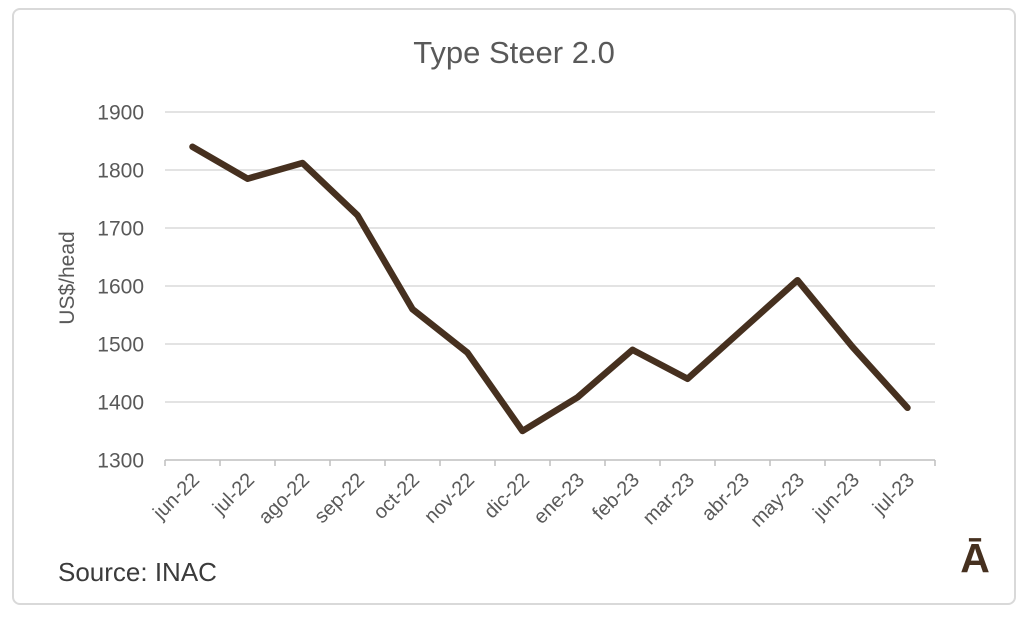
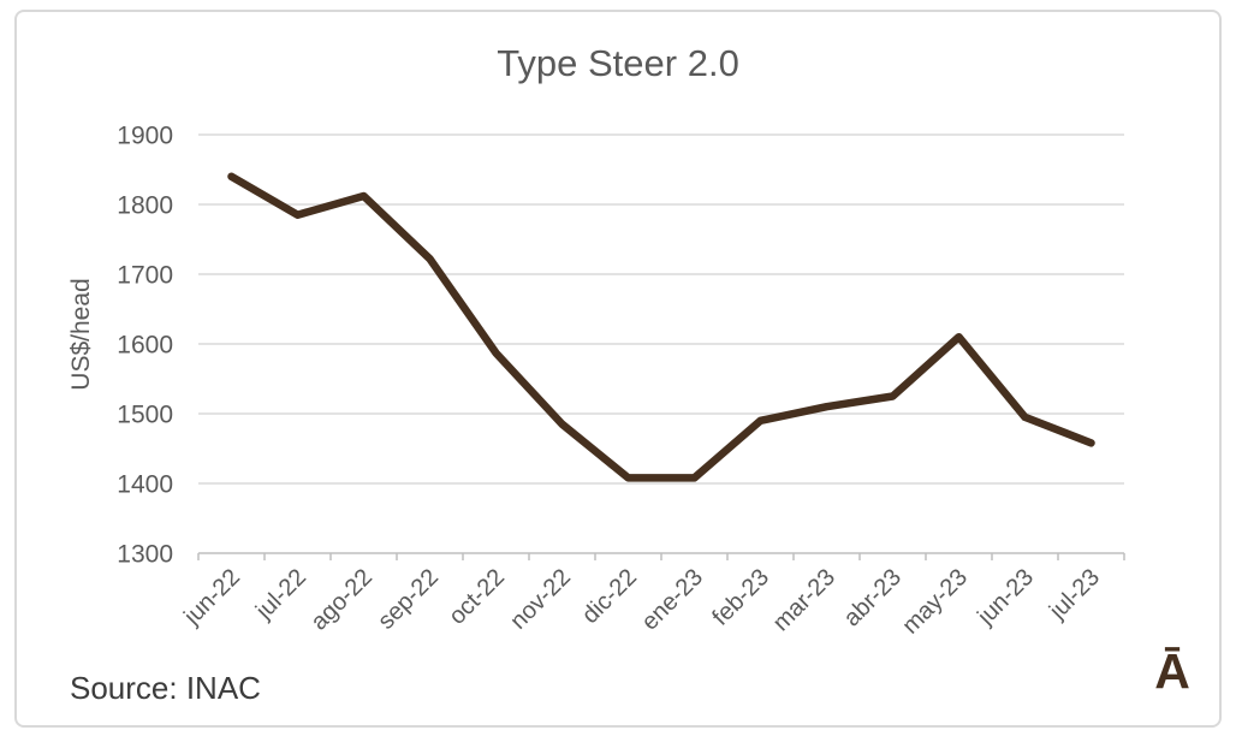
oct-22: 1560 -> 1590
dic-22: 1350 -> 1410
mar-23: 1440 -> 1510
jul-23: 1390 -> 1460
